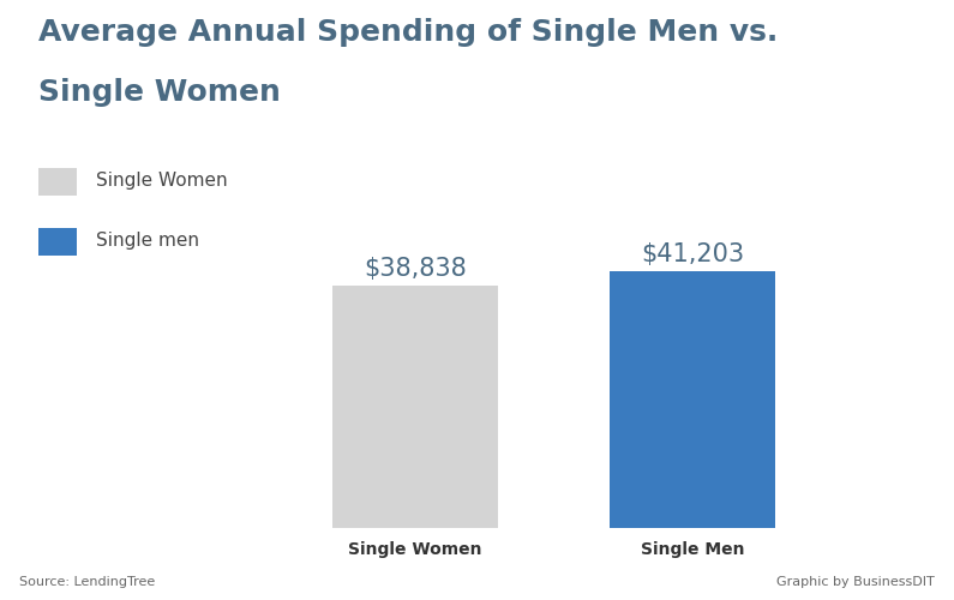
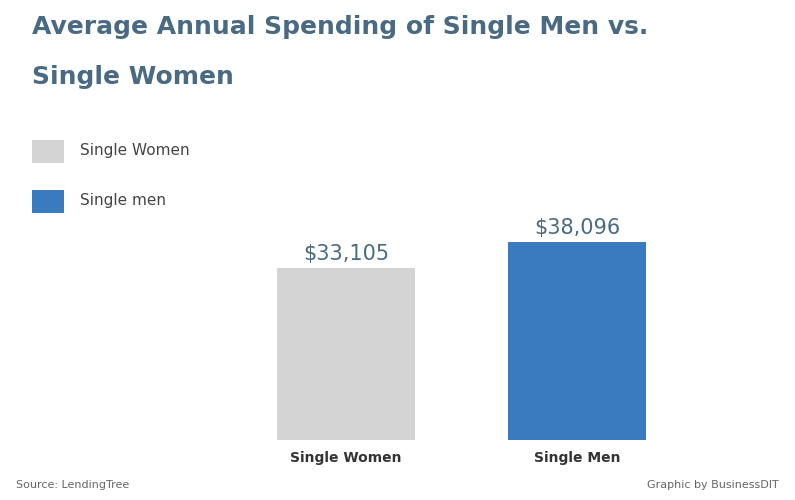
Single Women: $38,838 -> $33,105
Single Men: $41,203 -> $38,096
